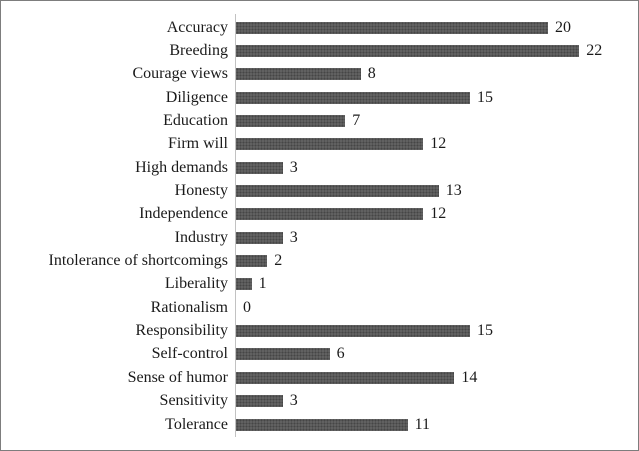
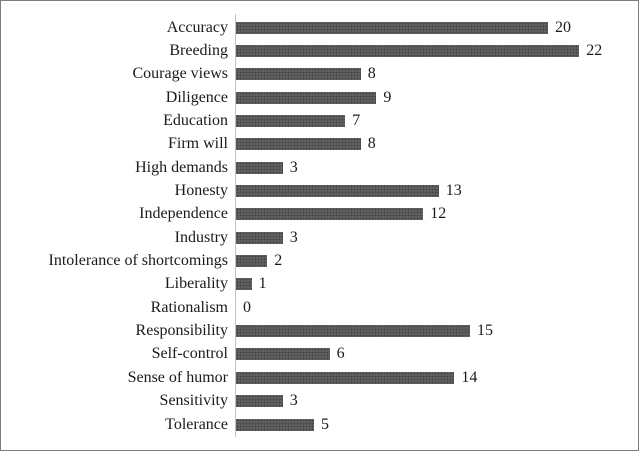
Diligence: 15 -> 9
Firm will: 12 -> 8
Tolerance: 11 -> 5
